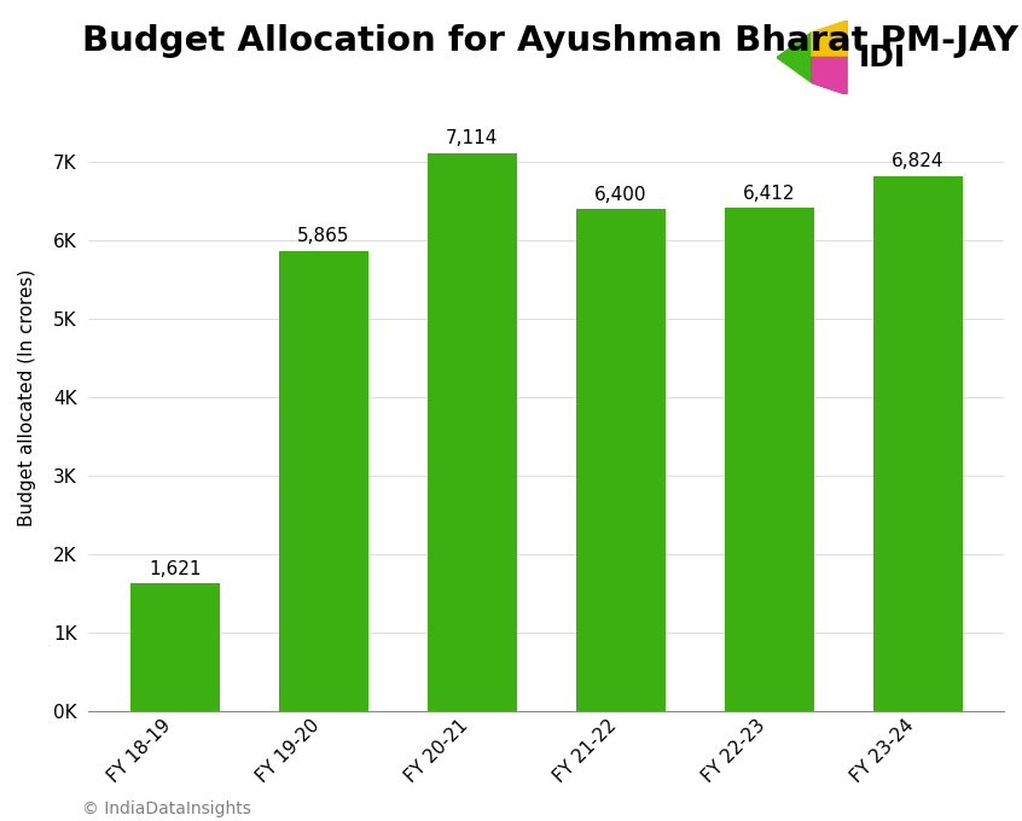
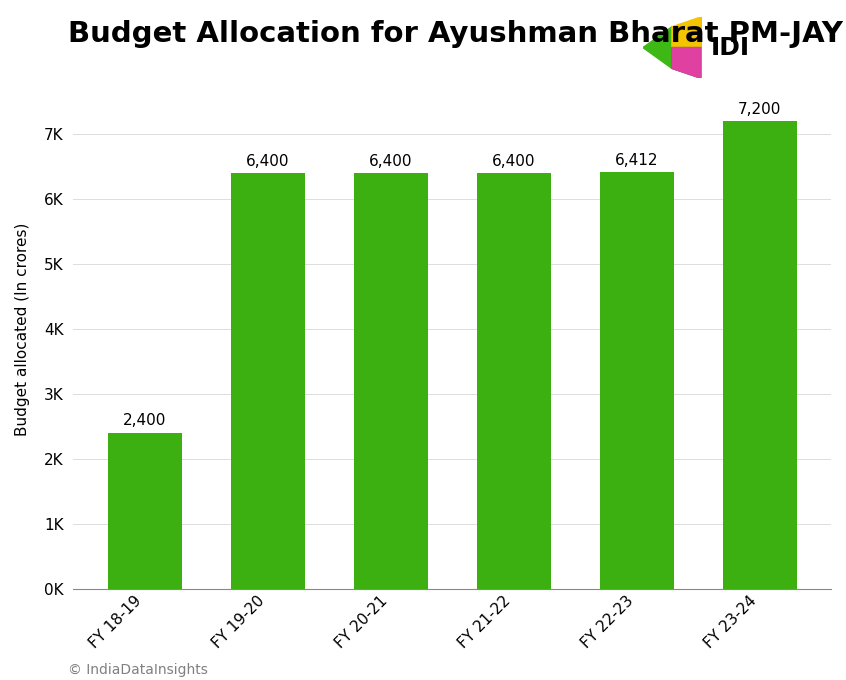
FY 18-19: 1,621 -> 2,400
FY 19-20: 5,865 -> 6,400
FY 20-21: 7,114 -> 6,400
FY 23-24: 6,824 -> 7,200
